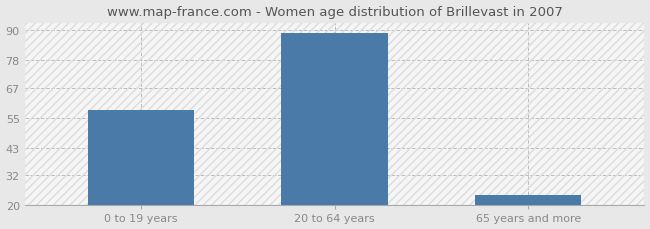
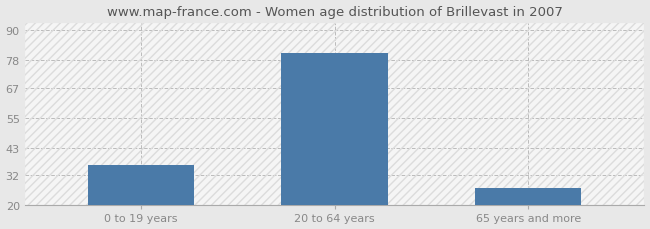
0 to 19 years: 58 -> 36
20 to 64 years: 89 -> 81
65 years and more: 24 -> 27
